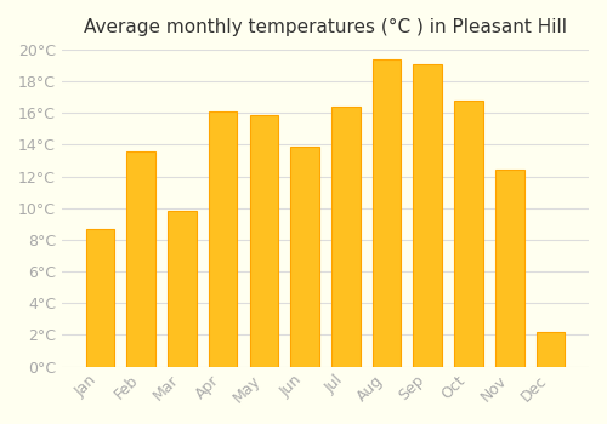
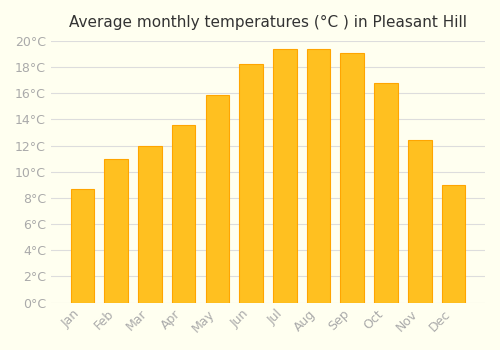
Feb: 13.6°C -> 11.0°C
Mar: 9.8°C -> 12.0°C
Apr: 16.1°C -> 13.6°C
Jun: 13.9°C -> 18.2°C
Jul: 16.4°C -> 19.4°C
Dec: 2.2°C -> 9.0°C
